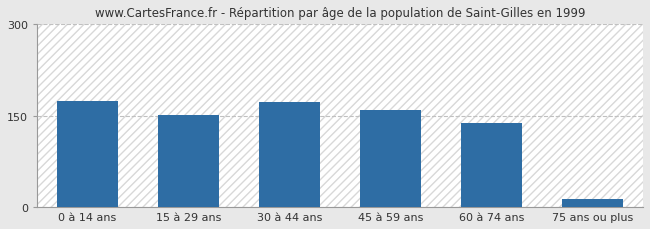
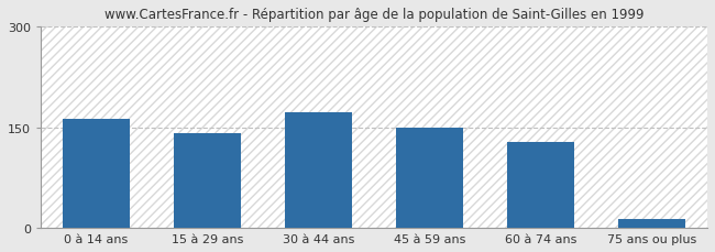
0 à 14 ans: 174 -> 163
15 à 29 ans: 152 -> 142
45 à 59 ans: 160 -> 150
60 à 74 ans: 138 -> 128
